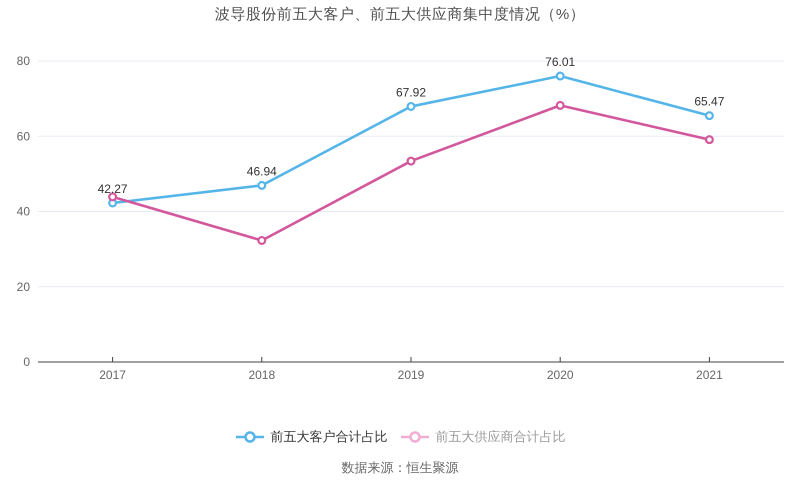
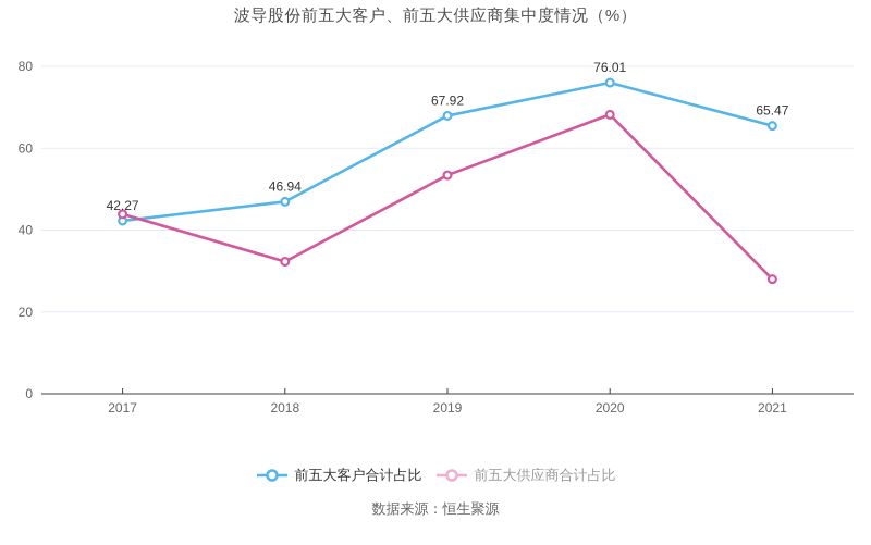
前五大供应商合计占比/2021: 59 -> 28
